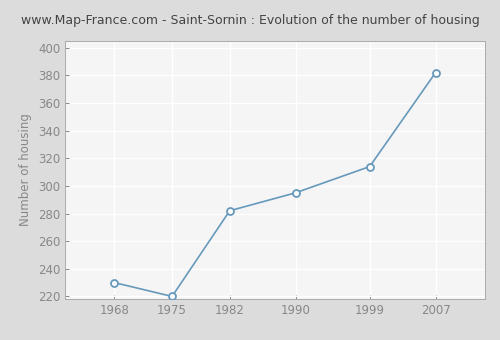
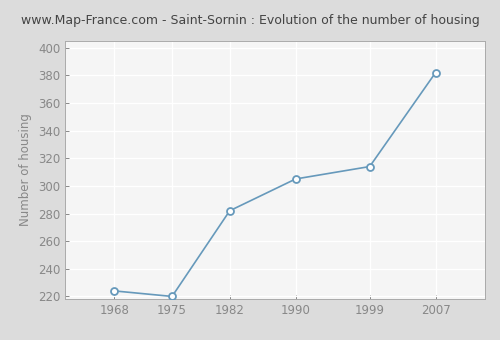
1968: 230 -> 224
1990: 295 -> 305
